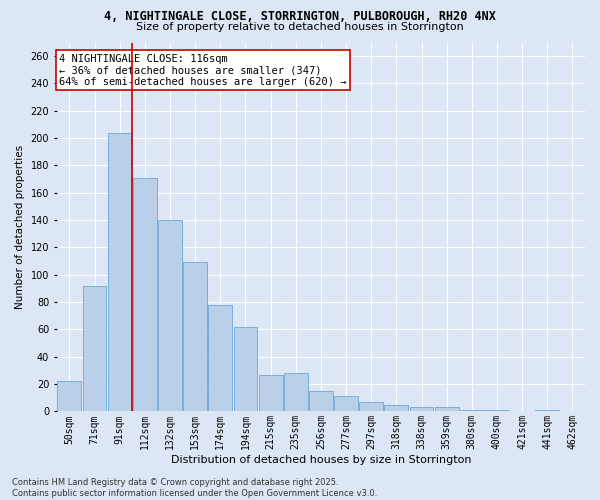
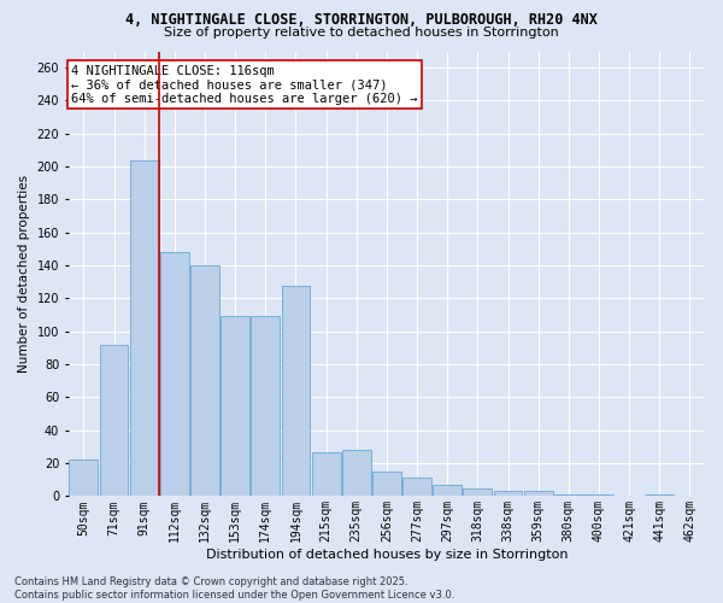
112sqm: 171 -> 148
174sqm: 78 -> 109
194sqm: 62 -> 128
